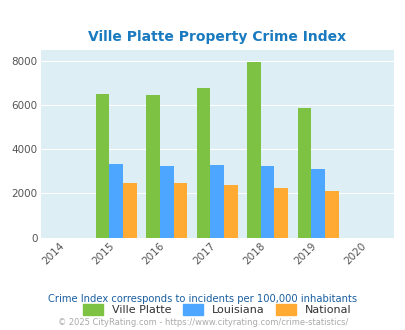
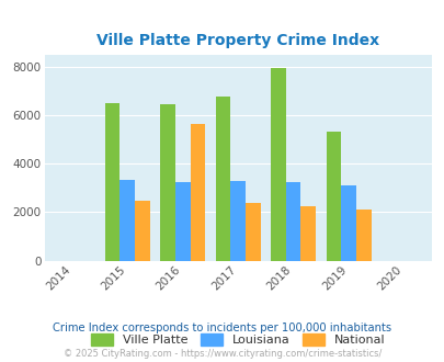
National/2016: 2480 -> 5650
Ville Platte/2019: 5850 -> 5300
